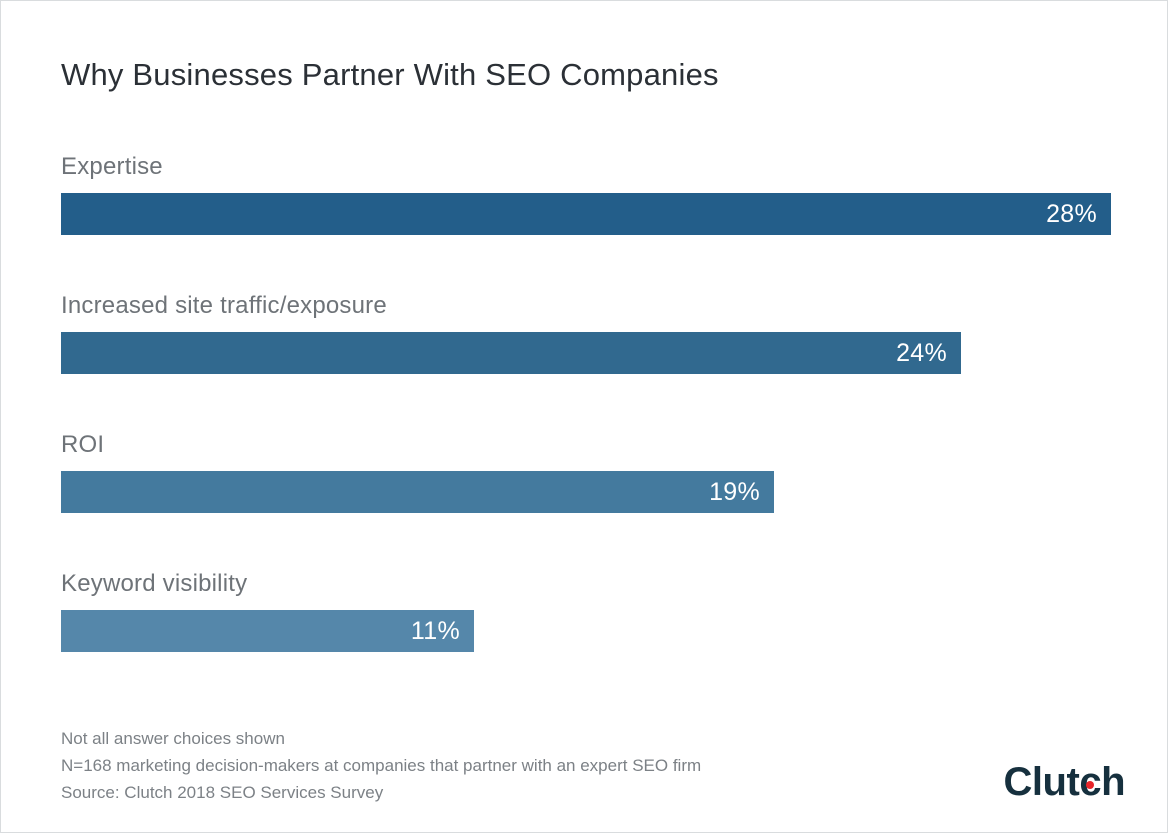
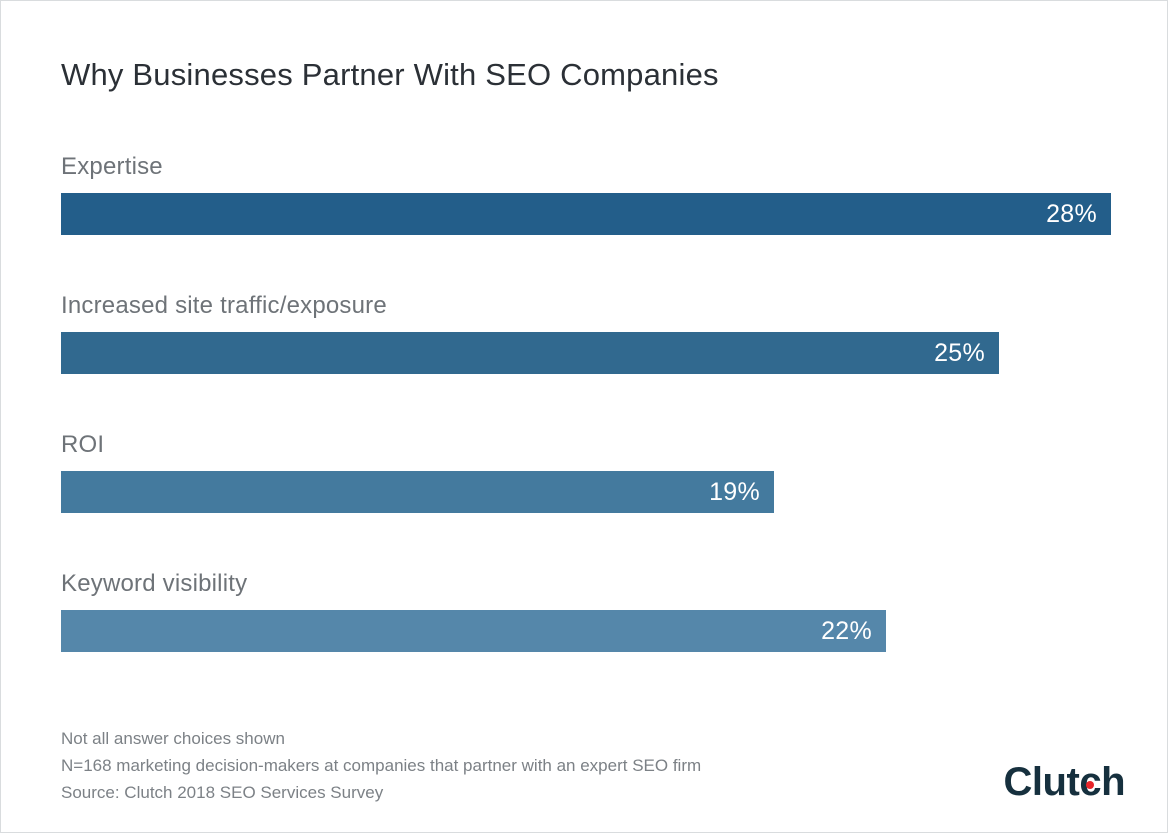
Increased site traffic/exposure: 24% -> 25%
Keyword visibility: 11% -> 22%
